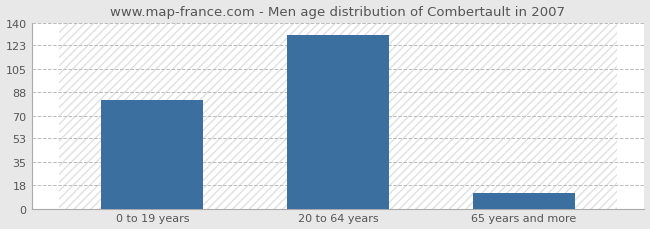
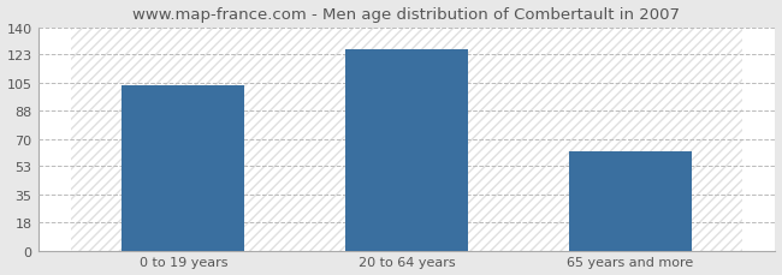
0 to 19 years: 82 -> 104
20 to 64 years: 131 -> 126
65 years and more: 12 -> 62
